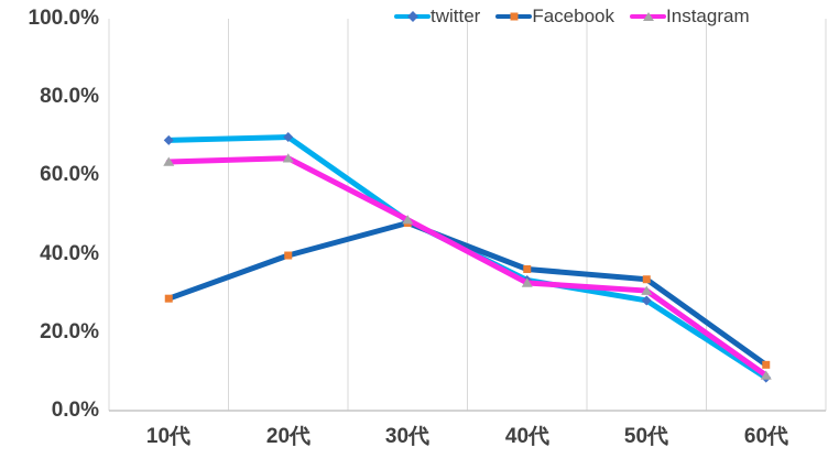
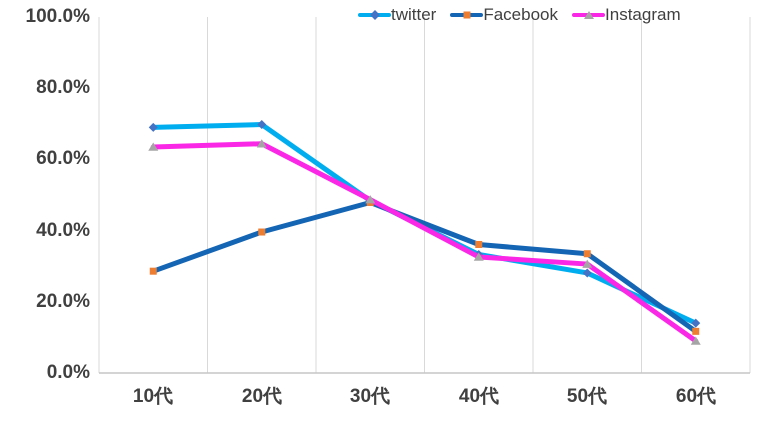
twitter/60代: 8% -> 14%
